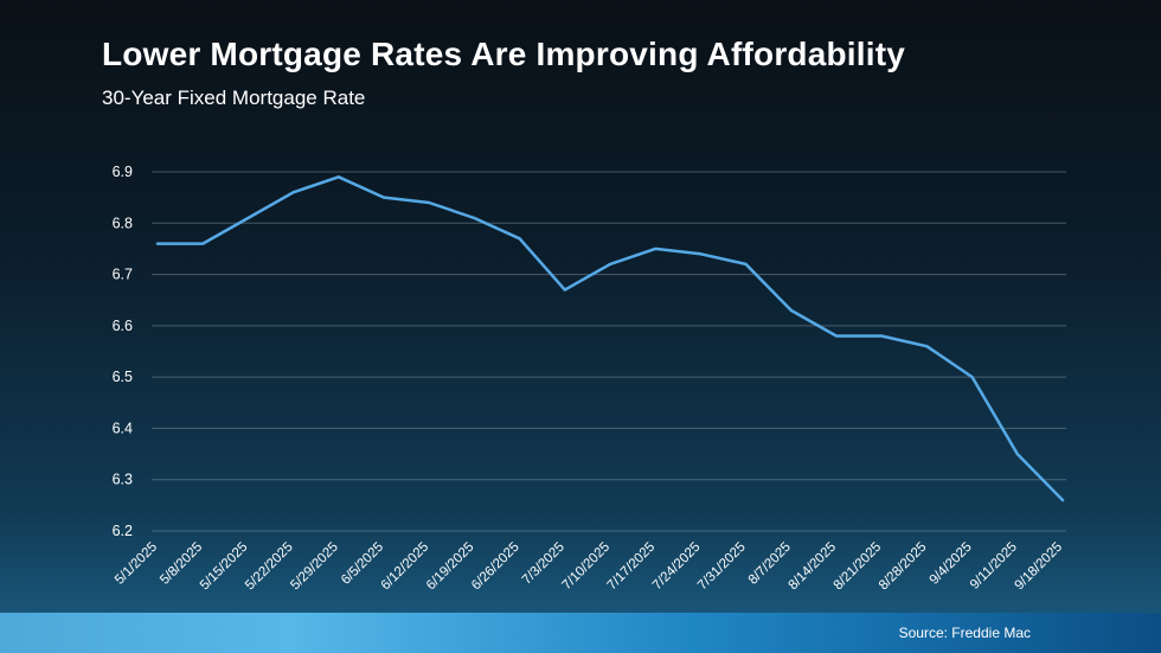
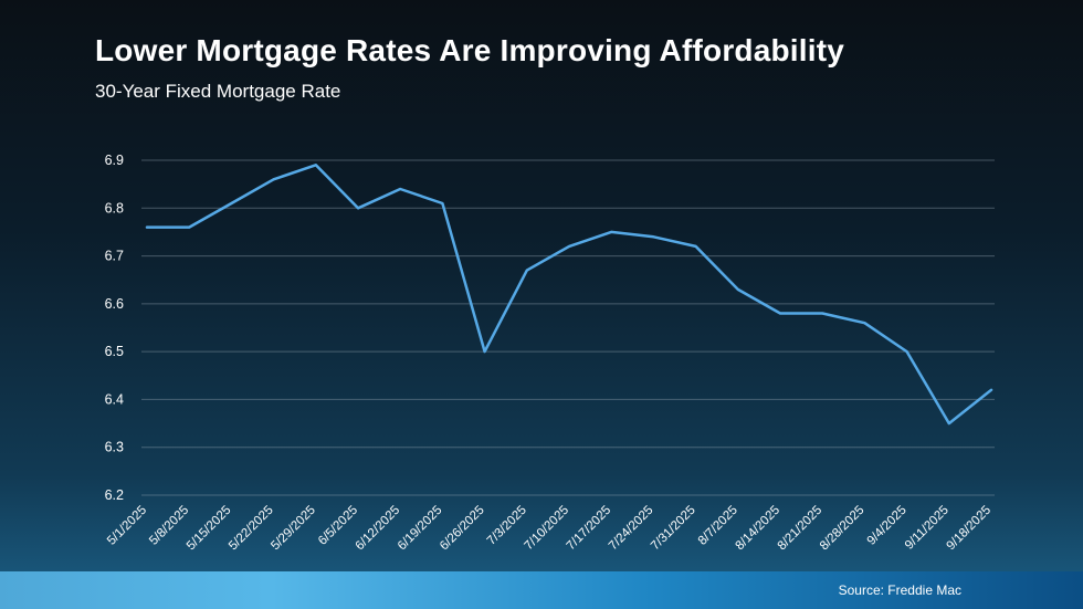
6/5/2025: 6.85 -> 6.80
6/26/2025: 6.77 -> 6.50
9/18/2025: 6.26 -> 6.42
